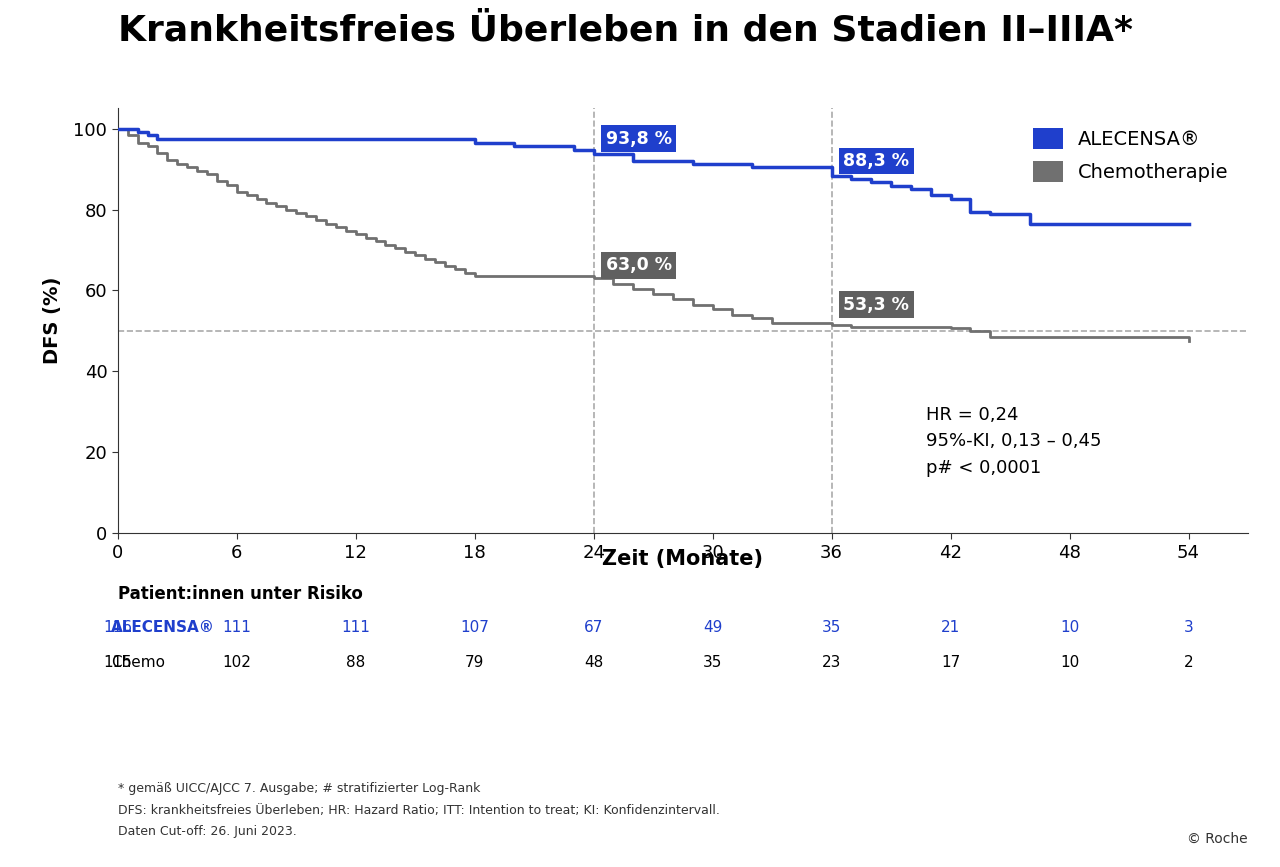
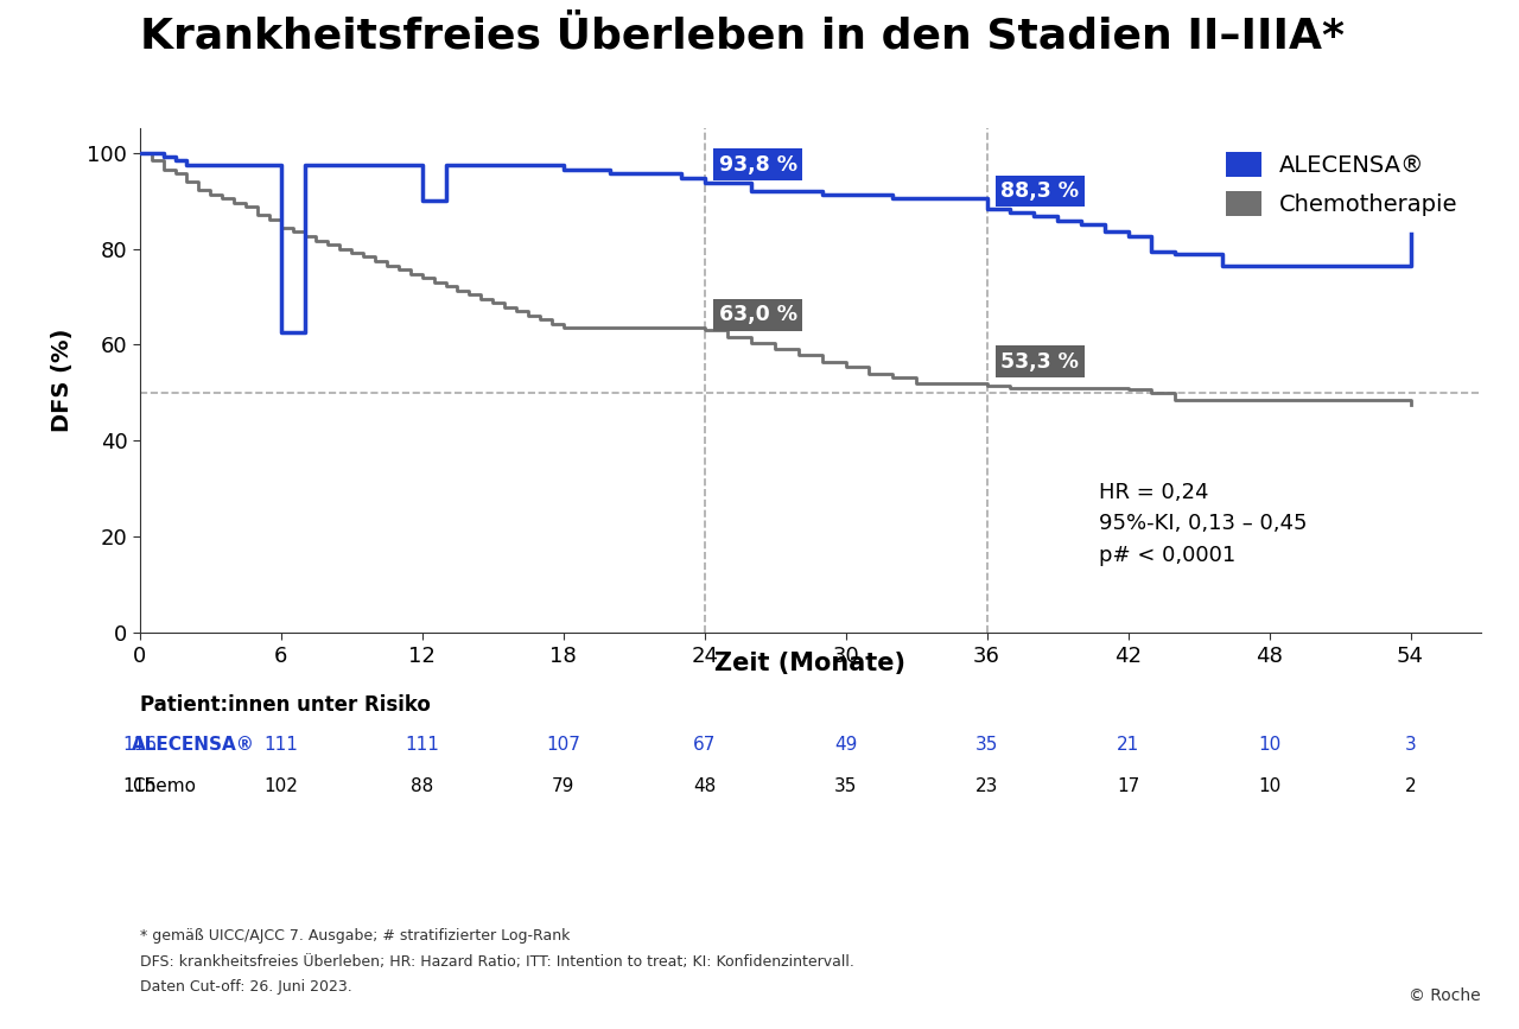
ALECENSA®/6: 97.4 -> 62.5
ALECENSA®/12: 97.4 -> 90.0
ALECENSA®/54: 76.3 -> 83.0
